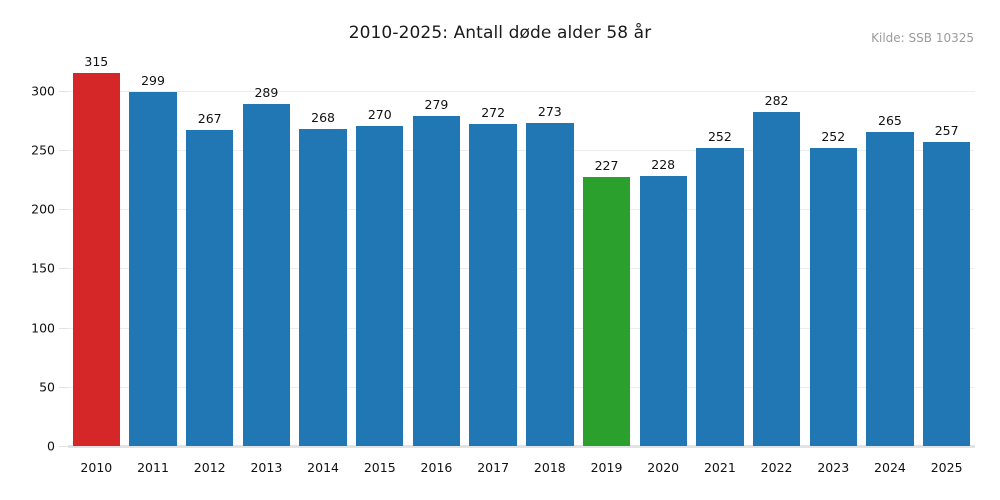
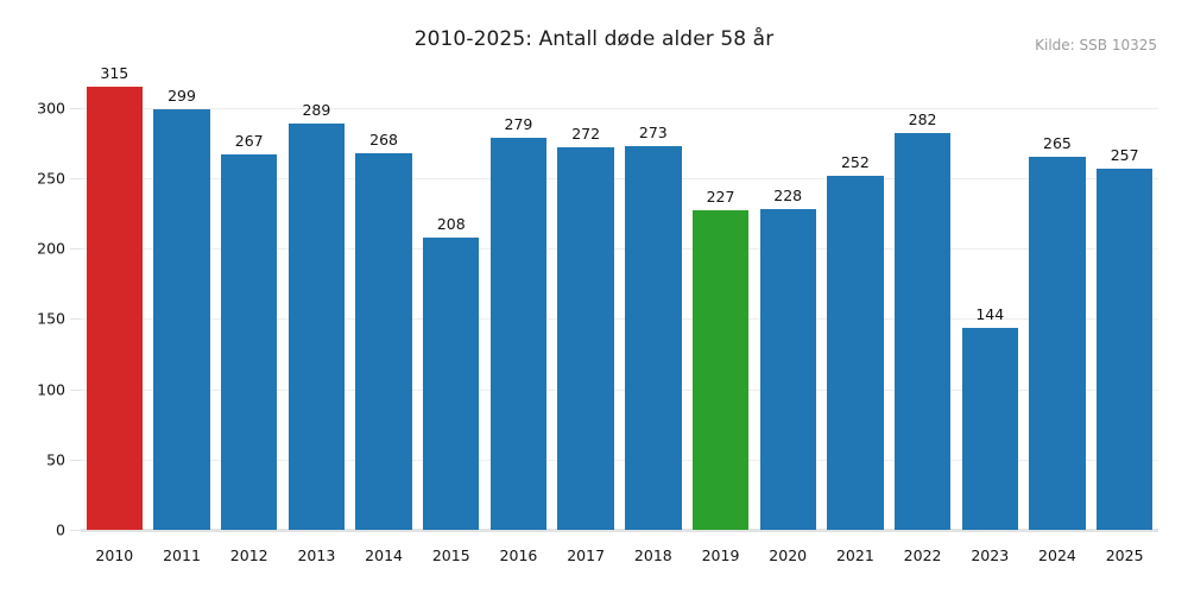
2015: 270 -> 208
2023: 252 -> 144
